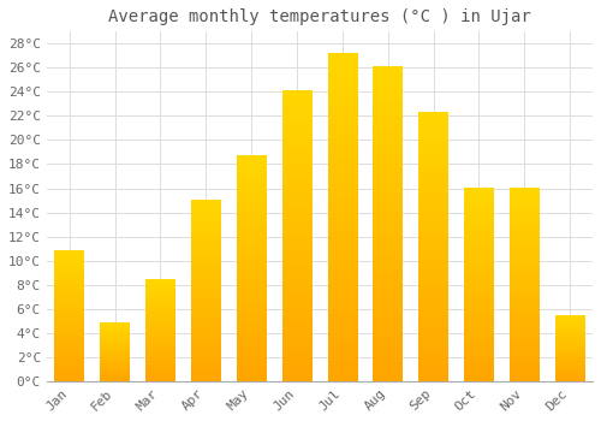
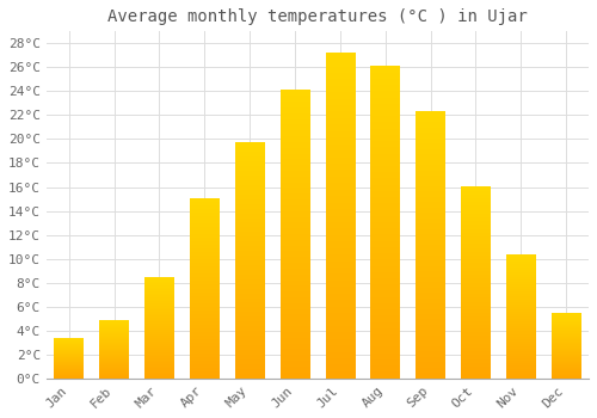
Jan: 10.8°C -> 3.3°C
May: 18.7°C -> 19.7°C
Nov: 16.0°C -> 10.3°C
